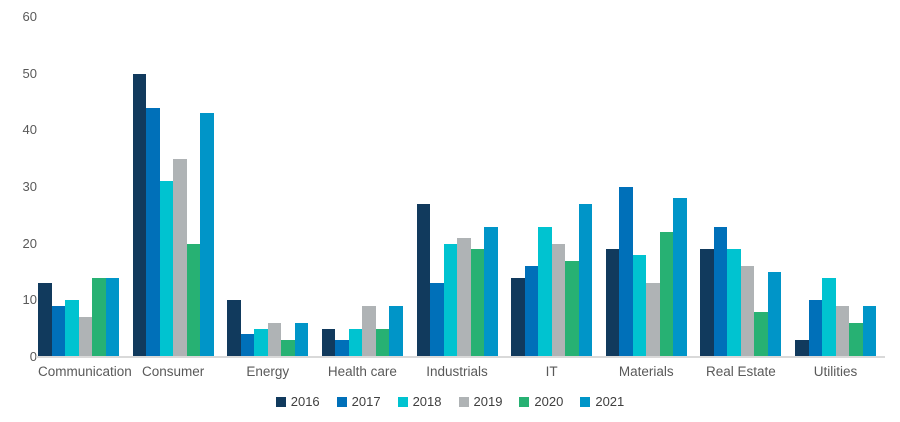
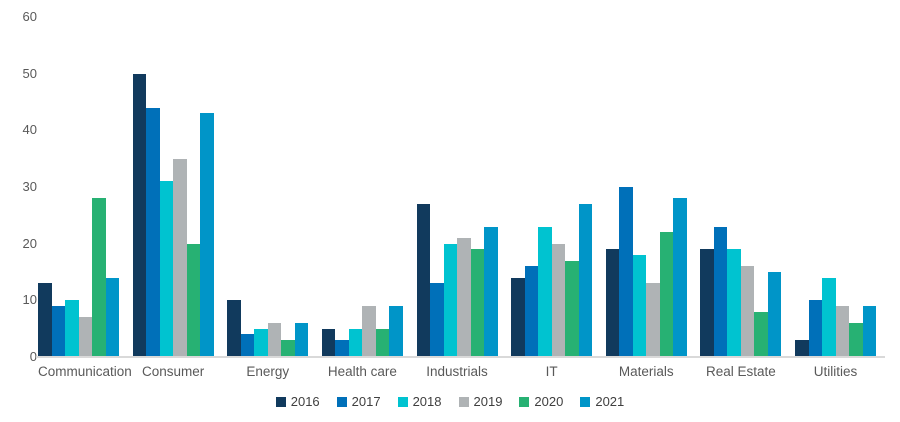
2020/Communication: 14 -> 28
